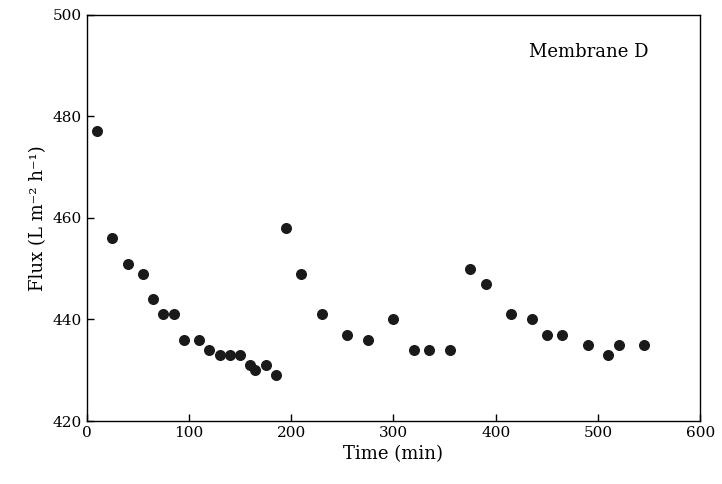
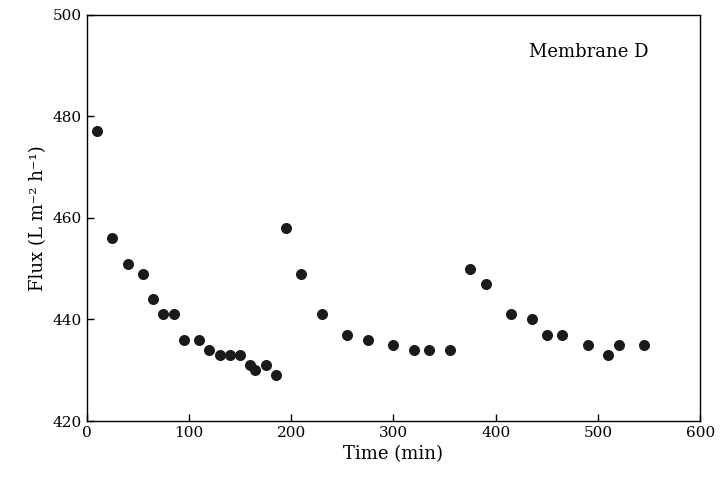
300: 440 -> 435
